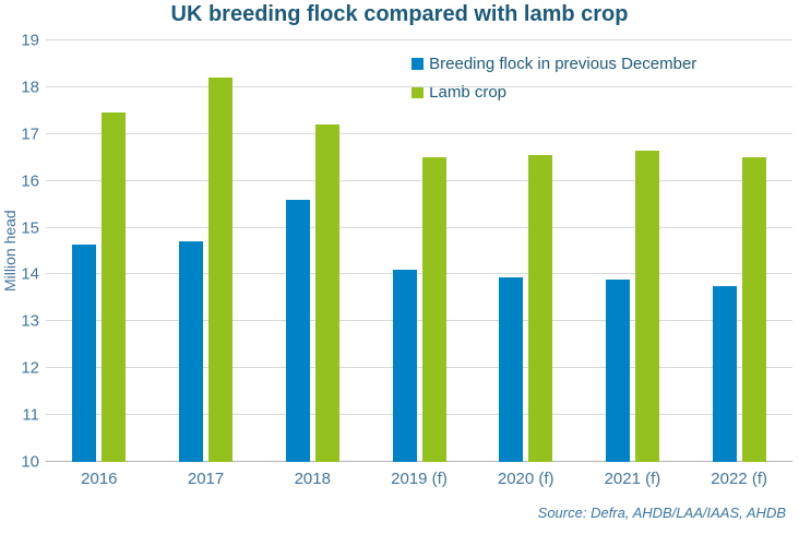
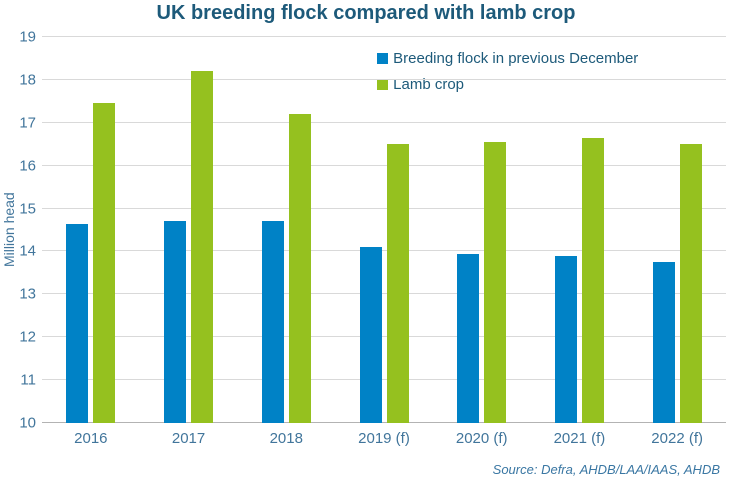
Breeding flock in previous December/2018: 15.6 -> 14.7
